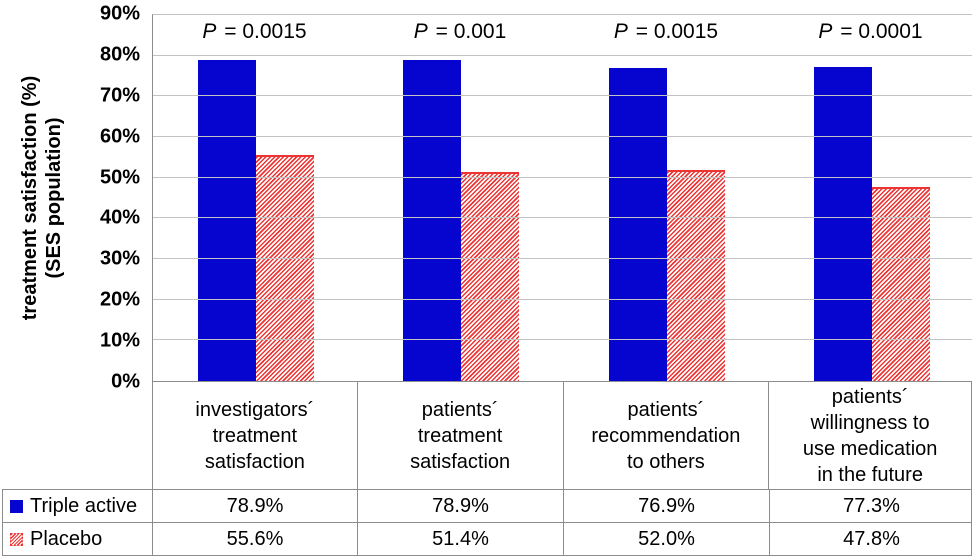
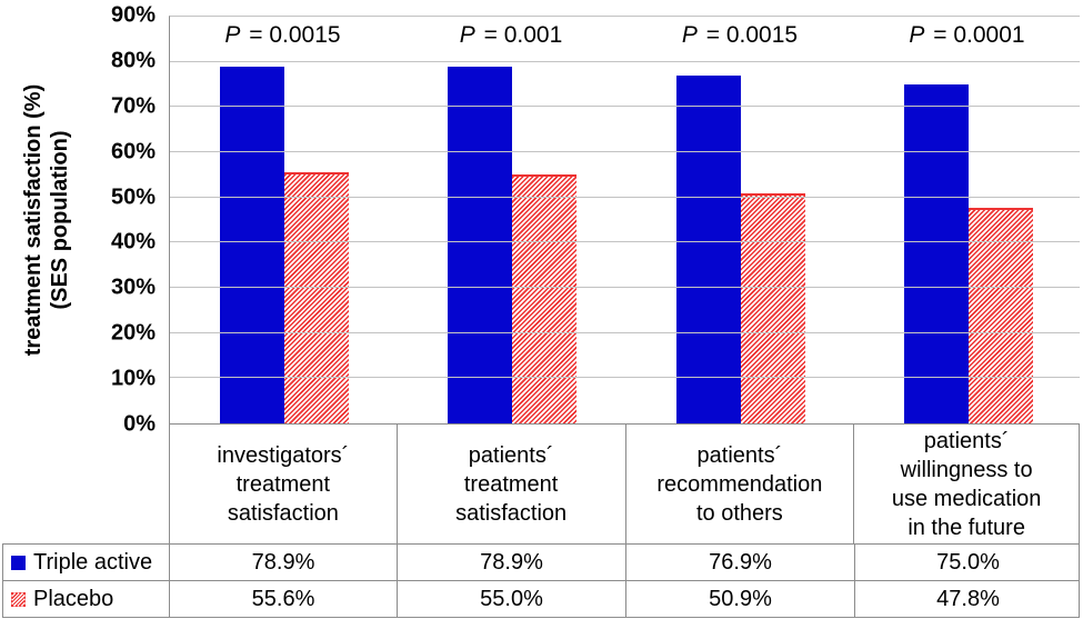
Placebo/patients´ treatment satisfaction: 51.4% -> 55.0%
Placebo/patients´ recommendation to others: 52.0% -> 50.9%
Triple active/patients´ willingness to use medication in the future: 77.3% -> 75.0%
